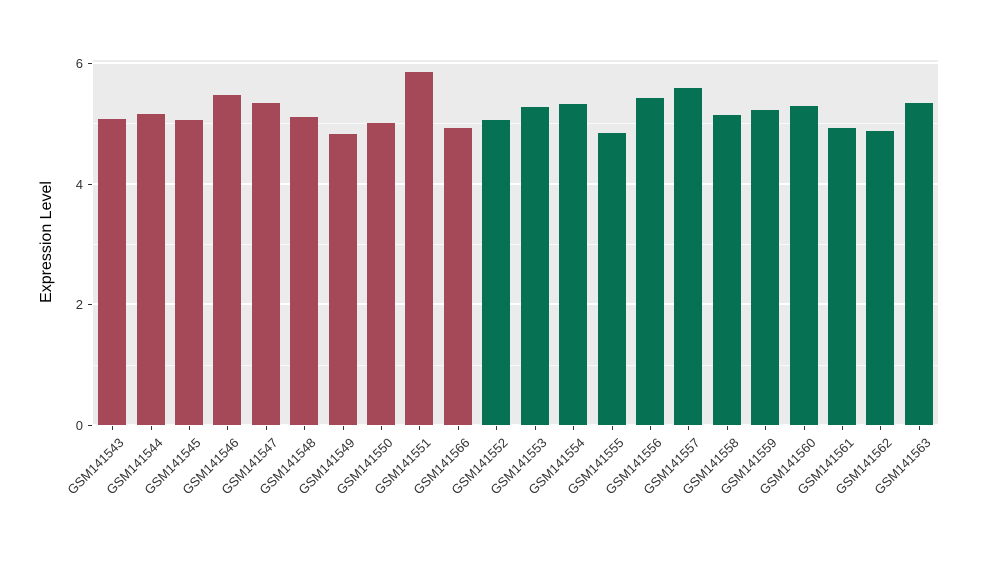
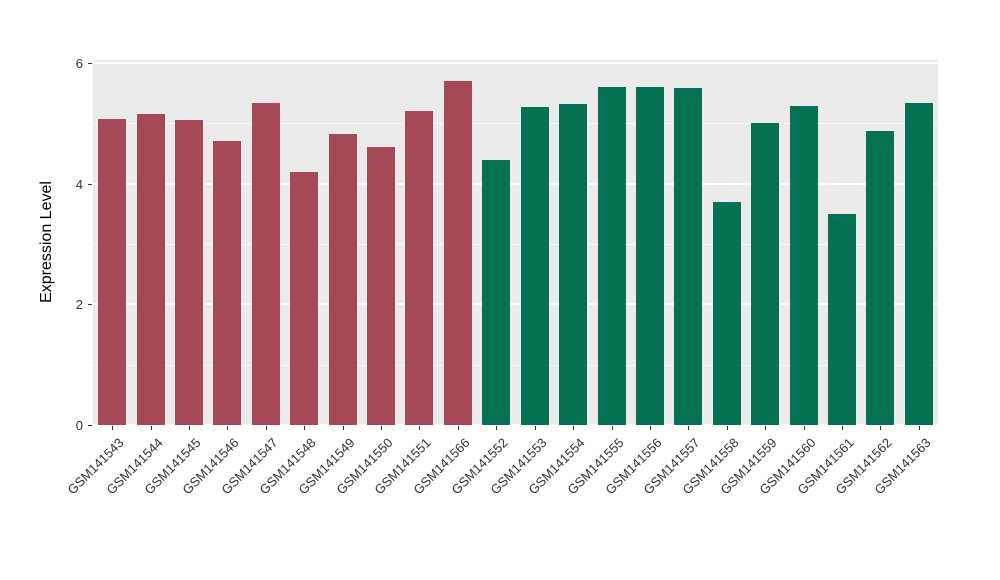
GSM141546: 5.5 -> 4.7
GSM141548: 5.1 -> 4.2
GSM141550: 5.0 -> 4.6
GSM141551: 5.8 -> 5.2
GSM141566: 4.9 -> 5.7
GSM141552: 5.1 -> 4.4
GSM141555: 4.8 -> 5.6
GSM141556: 5.4 -> 5.6
GSM141558: 5.1 -> 3.7
GSM141559: 5.2 -> 5.0
GSM141561: 4.9 -> 3.5
